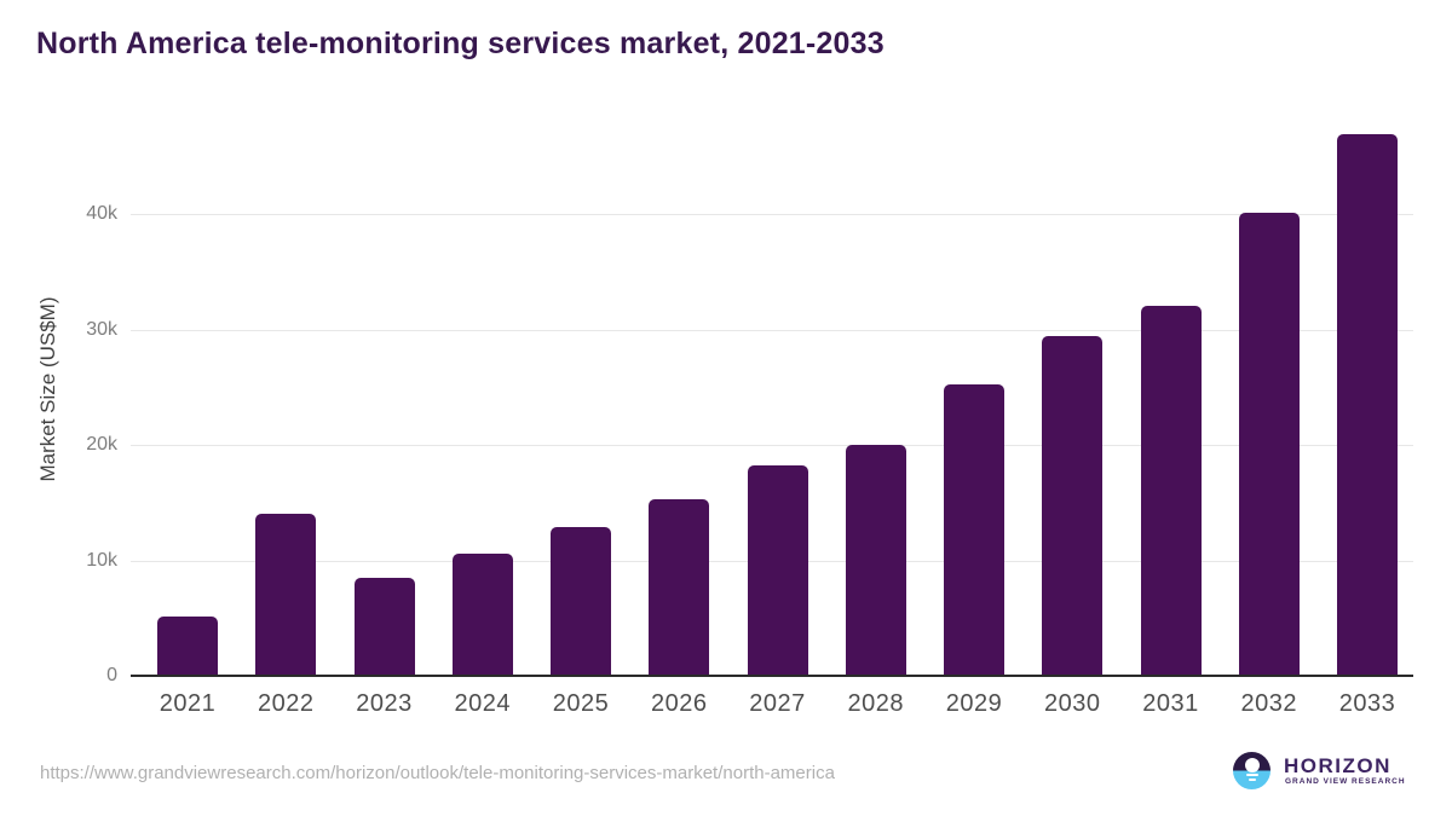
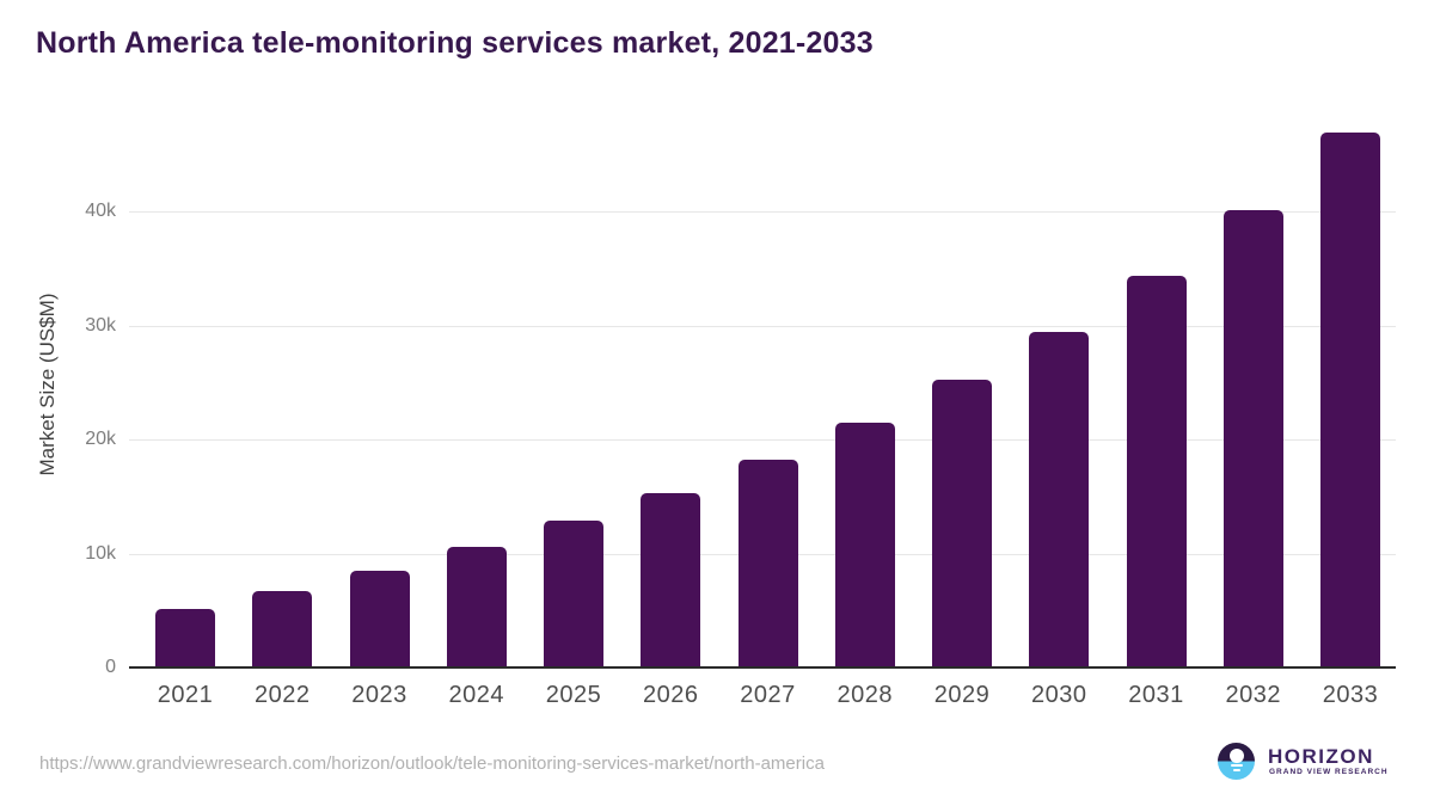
2022: 14k -> 7k
2028: 20k -> 22k
2031: 32k -> 34k
